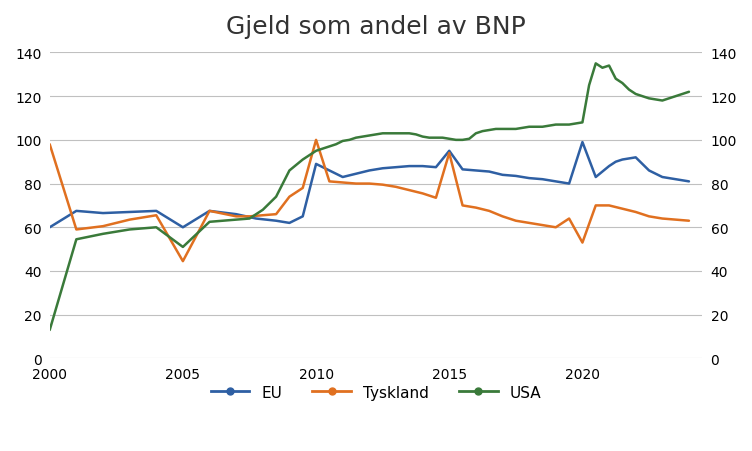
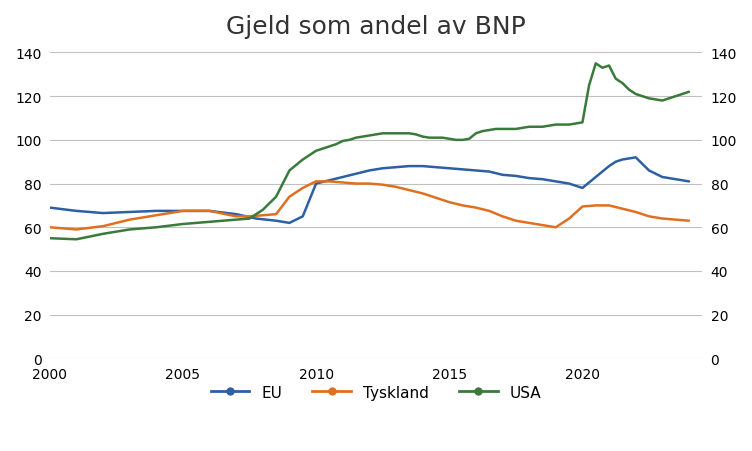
EU/2000: 60.0 -> 69.0
Tyskland/2000: 98.0 -> 60.0
USA/2000: 13.0 -> 55.0
EU/2005: 60.0 -> 67.5
Tyskland/2005: 44.5 -> 67.5
USA/2005: 51.0 -> 61.5
EU/2010: 89.0 -> 80.0
Tyskland/2010: 100.0 -> 81.0
EU/2015: 95.0 -> 87.0
Tyskland/2015: 94.0 -> 71.5
EU/2020: 99.0 -> 78.0
Tyskland/2020: 53.0 -> 69.5
